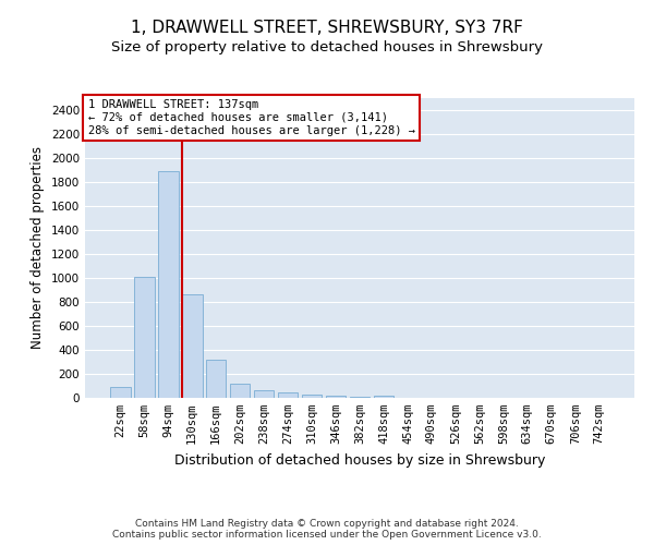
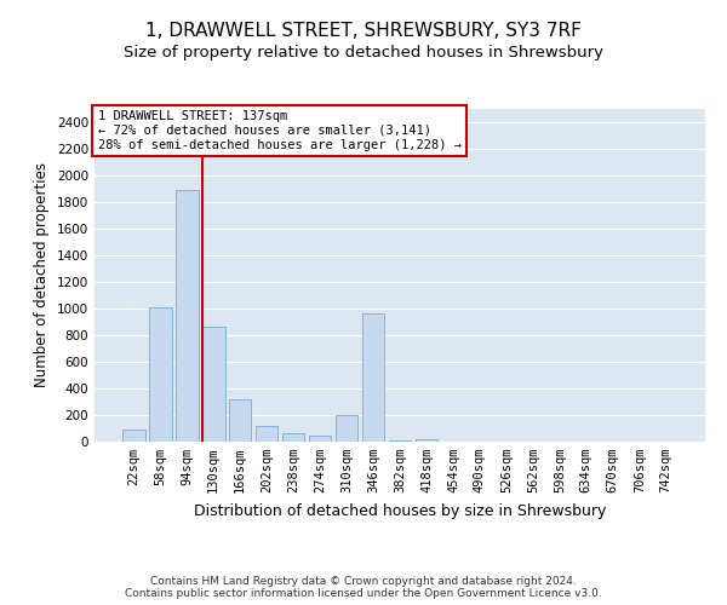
310sqm: 30 -> 200
346sqm: 20 -> 960
